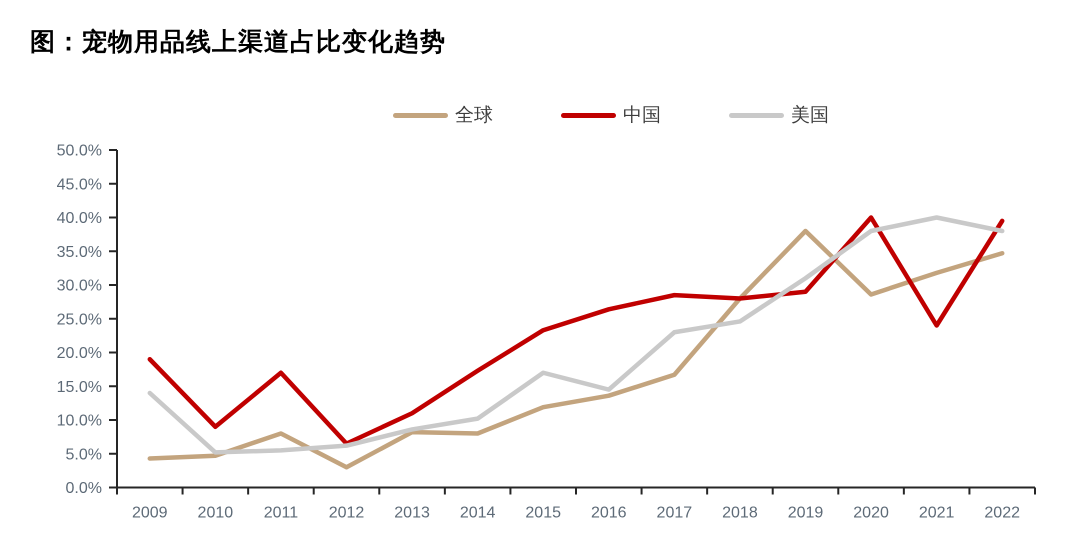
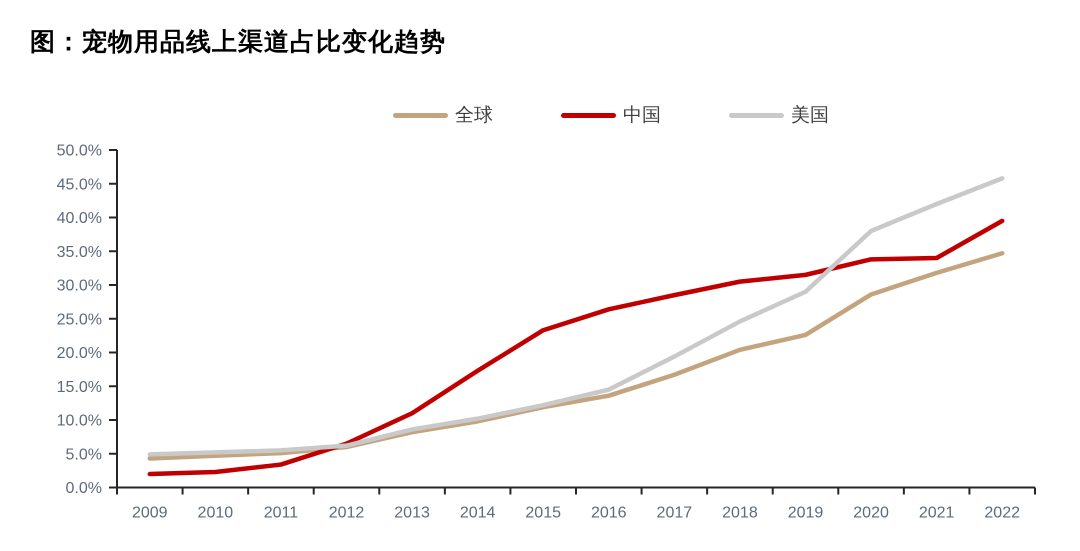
中国/2009: 19% -> 2%
美国/2009: 14% -> 5%
中国/2010: 9% -> 2%
全球/2011: 8% -> 5%
中国/2011: 17% -> 3%
全球/2012: 3% -> 6%
全球/2014: 8% -> 10%
美国/2015: 17% -> 12%
美国/2017: 23% -> 19%
全球/2018: 28% -> 20%
中国/2018: 28% -> 30%
全球/2019: 38% -> 23%
中国/2019: 29% -> 32%
美国/2019: 31% -> 29%
中国/2020: 40% -> 34%
中国/2021: 24% -> 34%
美国/2021: 40% -> 42%
美国/2022: 38% -> 46%
